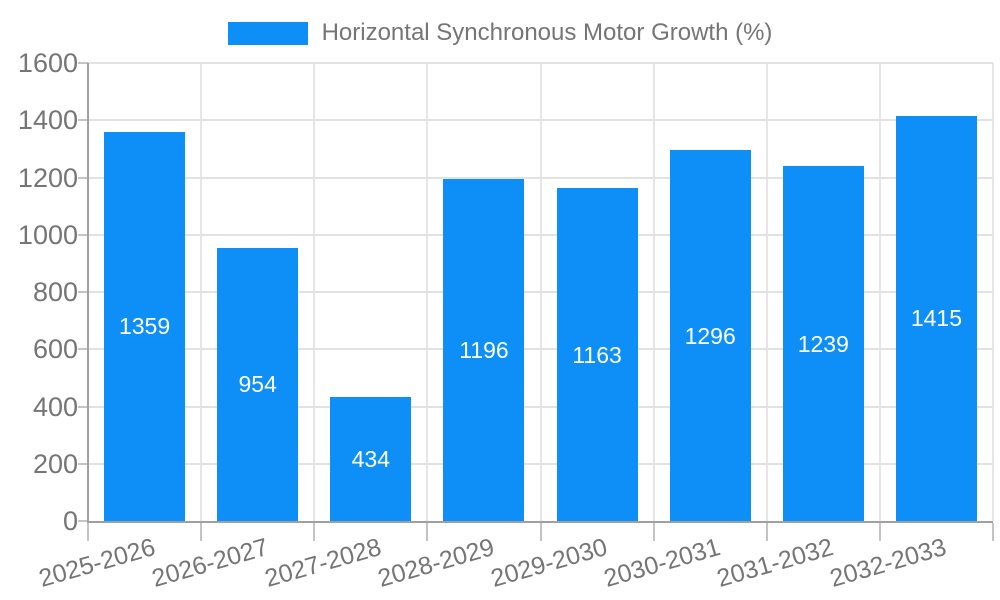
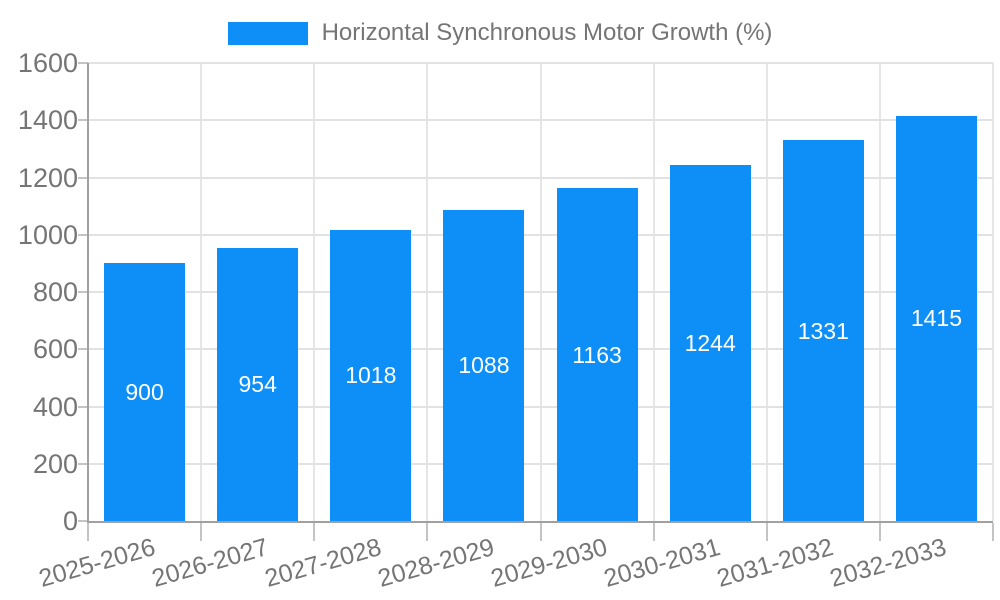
2025-2026: 1359 -> 900
2027-2028: 434 -> 1018
2028-2029: 1196 -> 1088
2030-2031: 1296 -> 1244
2031-2032: 1239 -> 1331
